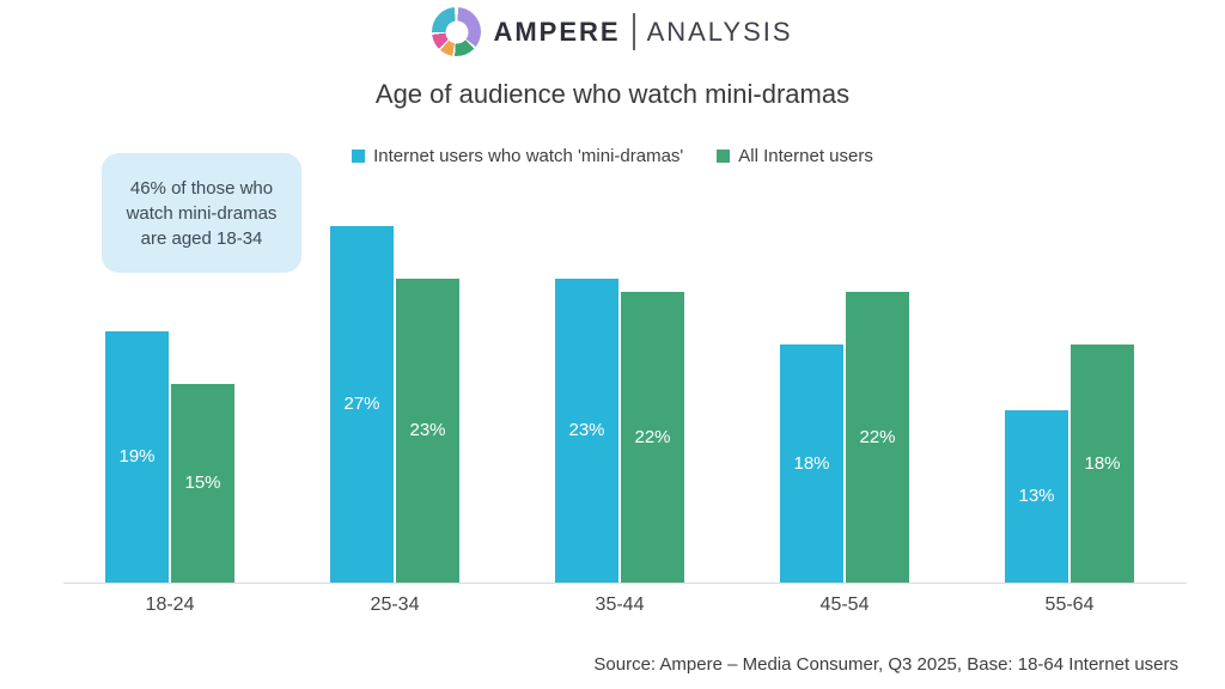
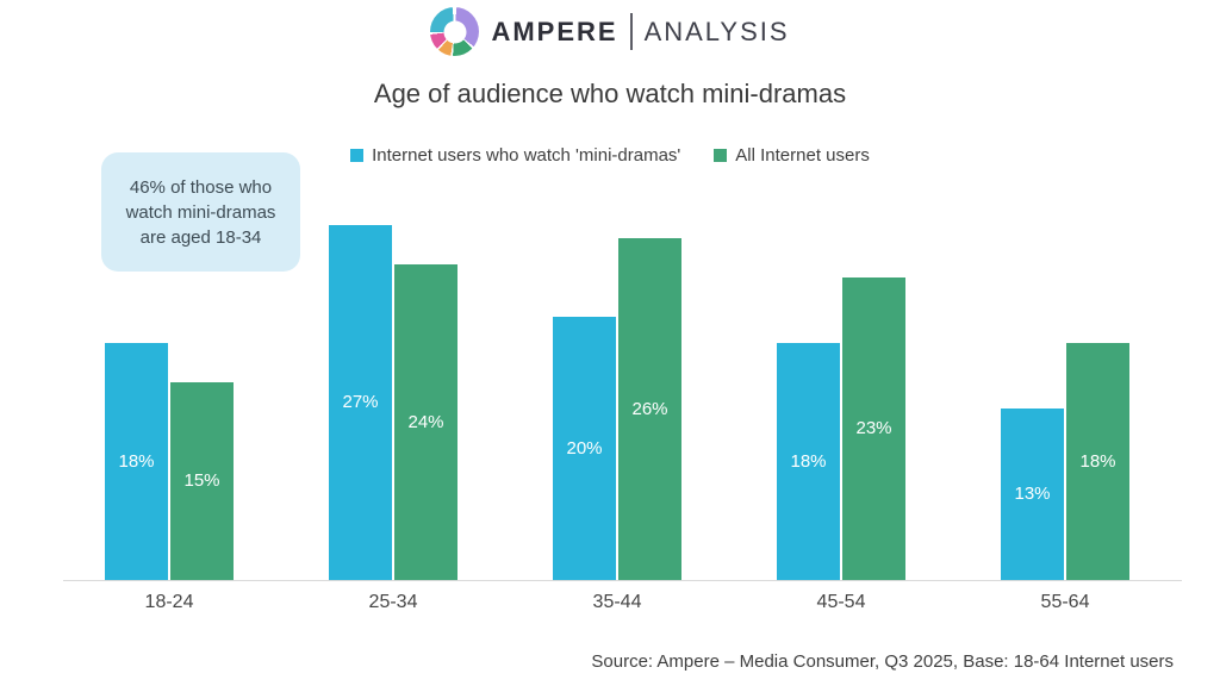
Internet users who watch 'mini-dramas'/18-24: 19% -> 18%
All Internet users/25-34: 23% -> 24%
Internet users who watch 'mini-dramas'/35-44: 23% -> 20%
All Internet users/35-44: 22% -> 26%
All Internet users/45-54: 22% -> 23%
